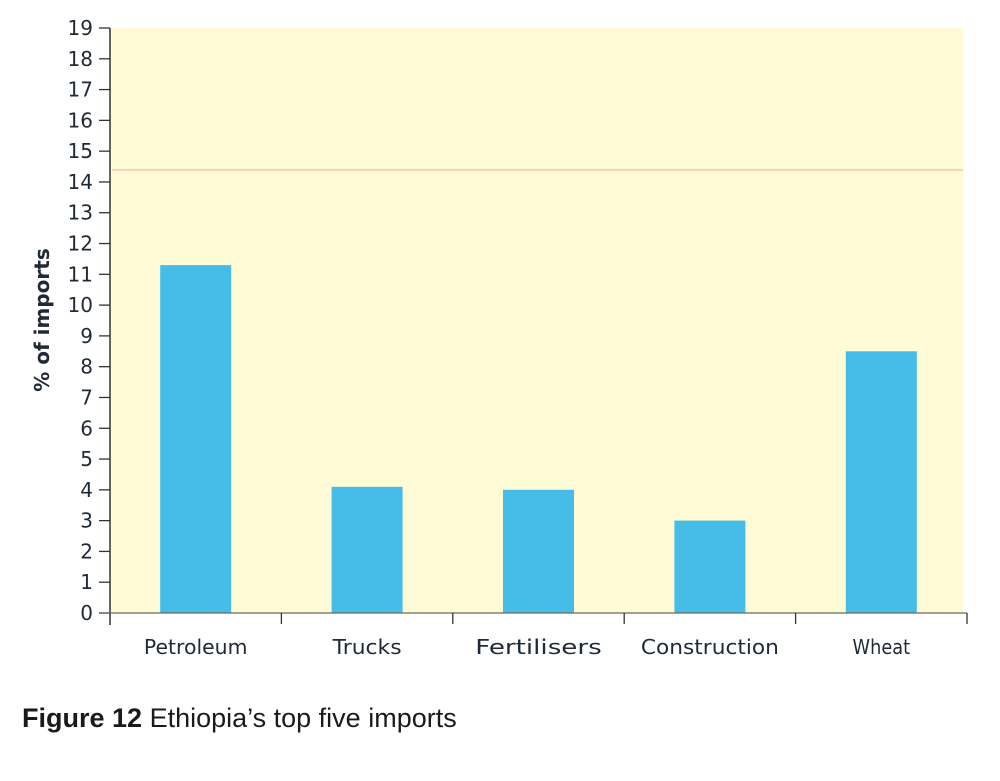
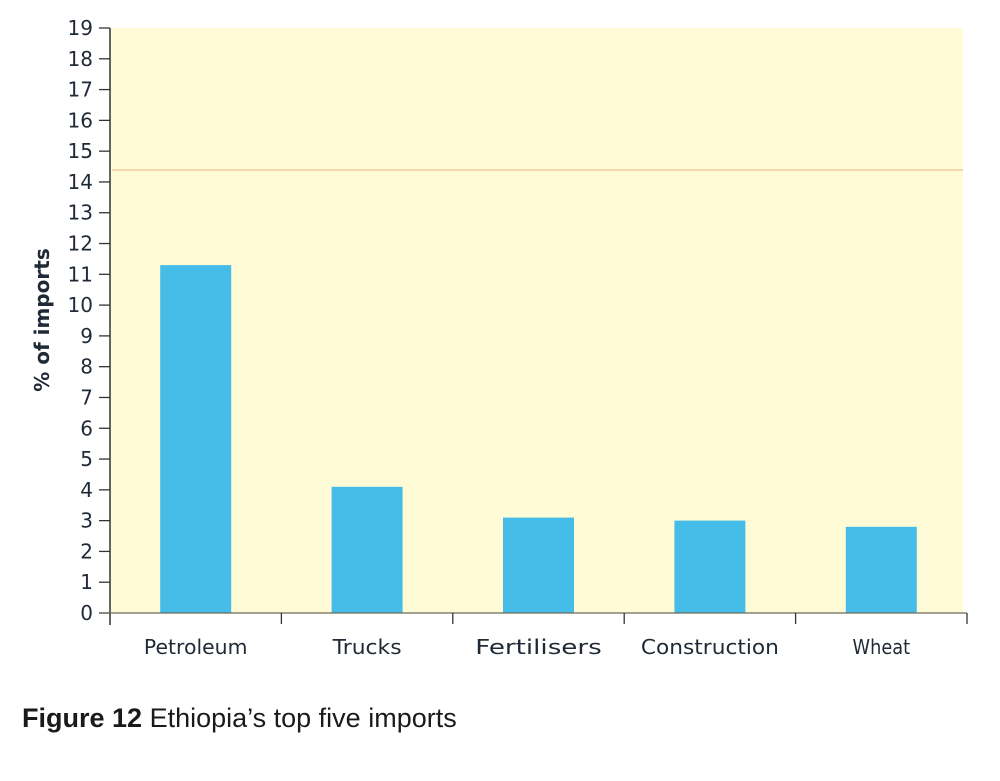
Fertilisers: 4.0 -> 3.1
Wheat: 8.5 -> 2.8
